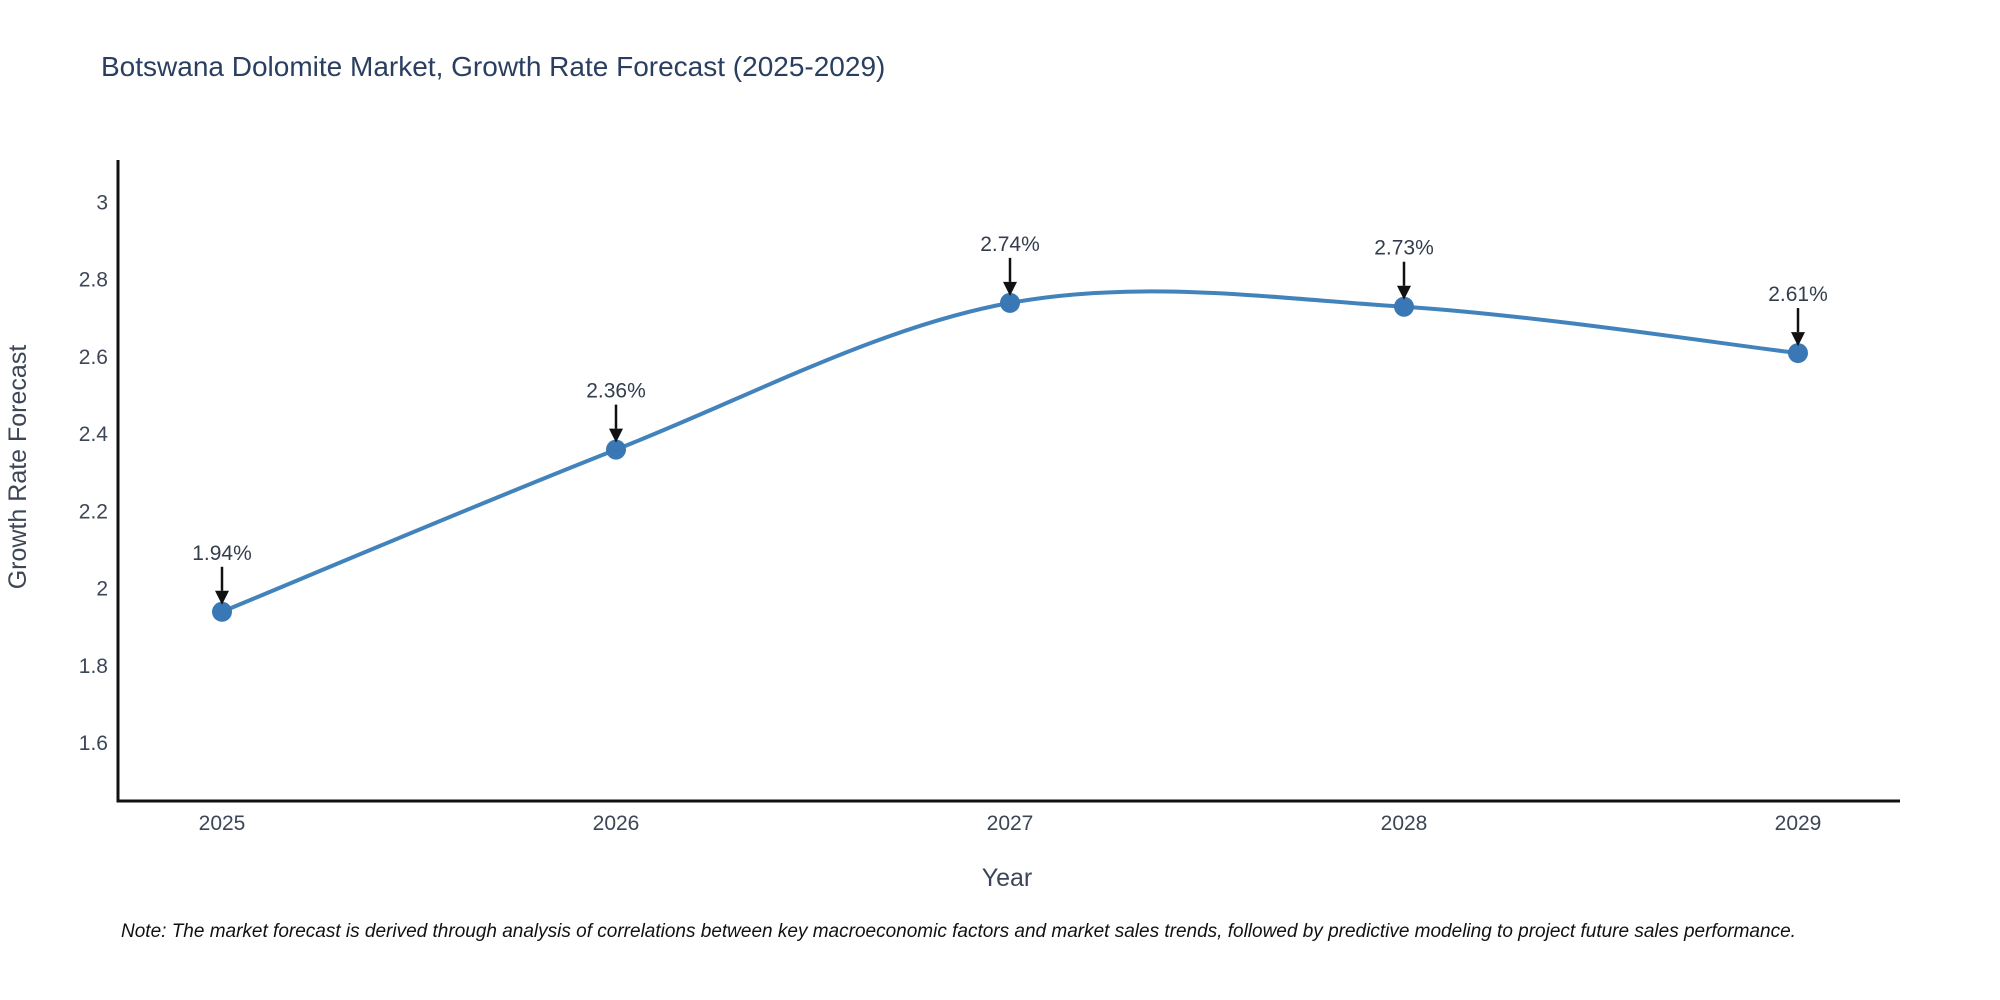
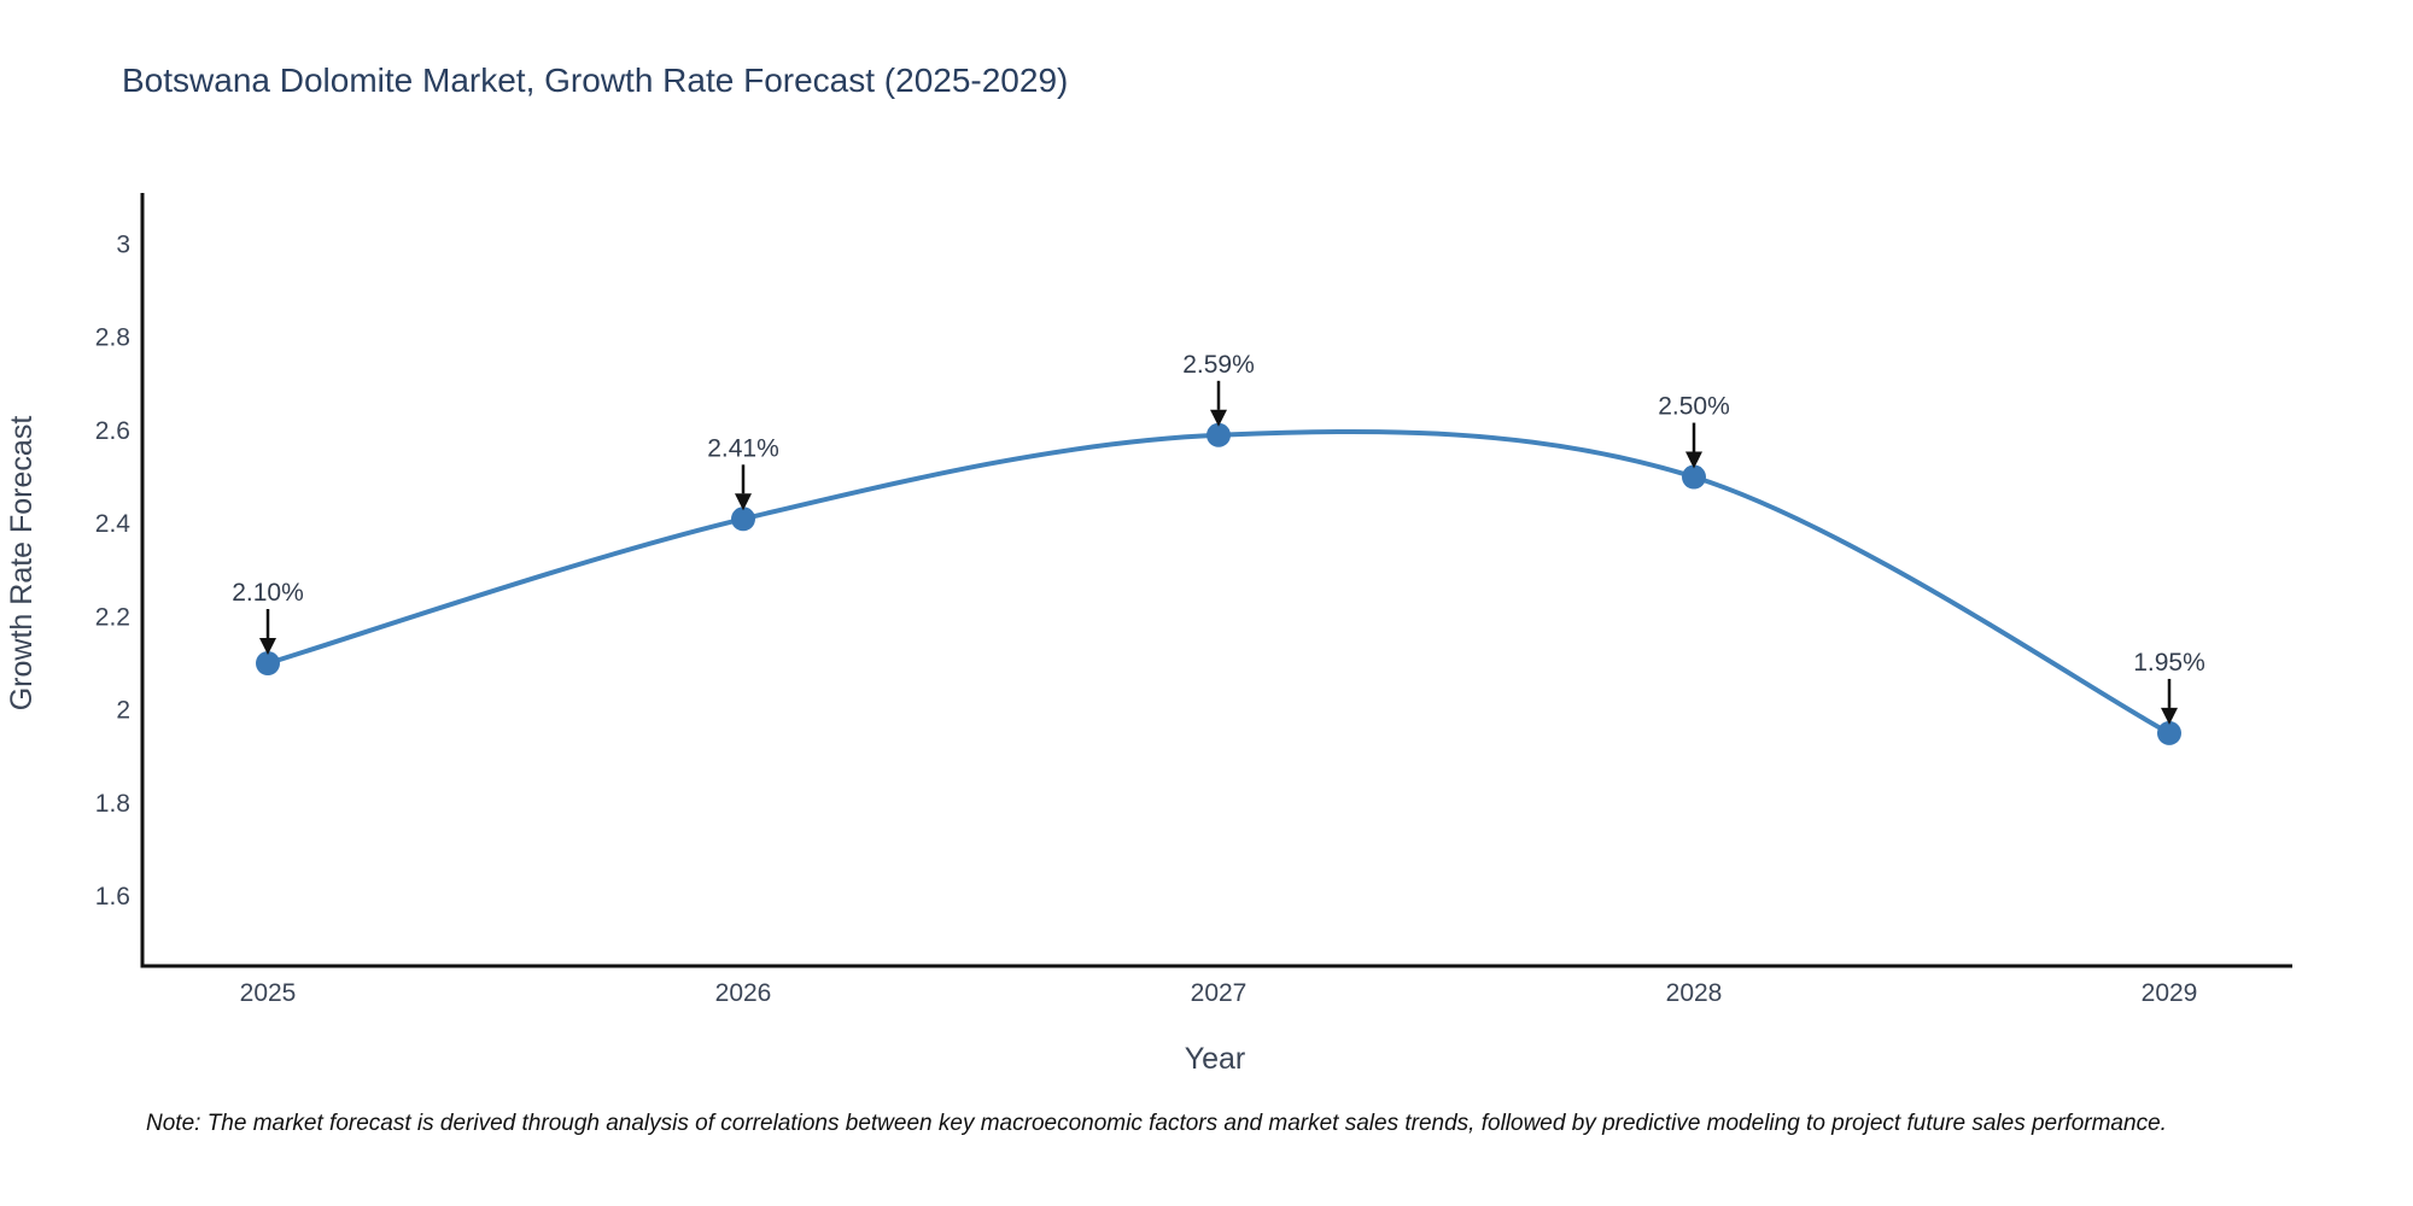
2025: 1.94% -> 2.10%
2026: 2.36% -> 2.41%
2027: 2.74% -> 2.59%
2028: 2.73% -> 2.50%
2029: 2.61% -> 1.95%
